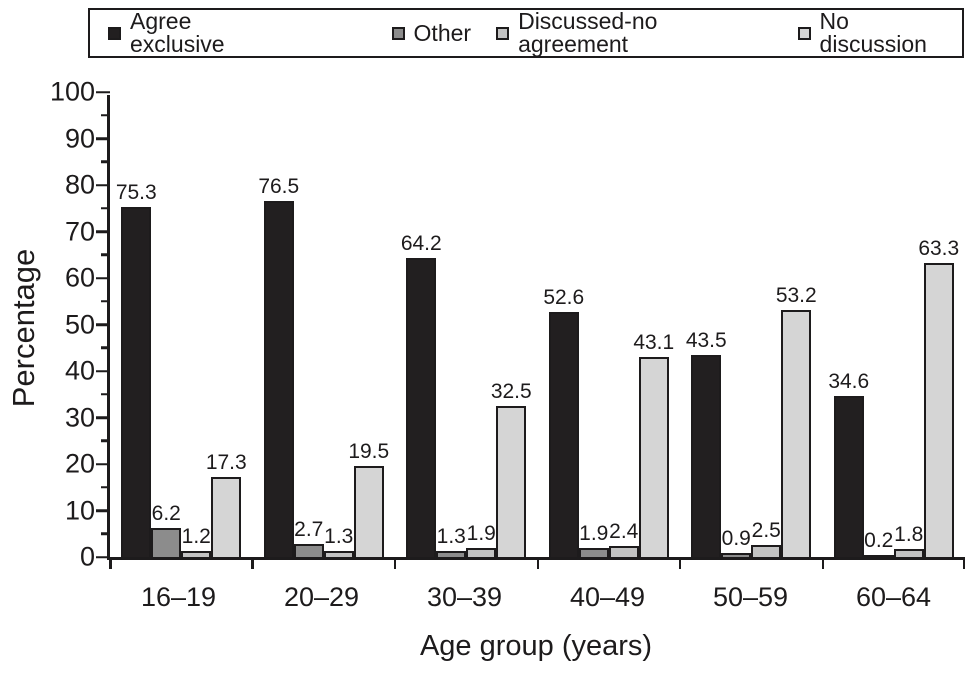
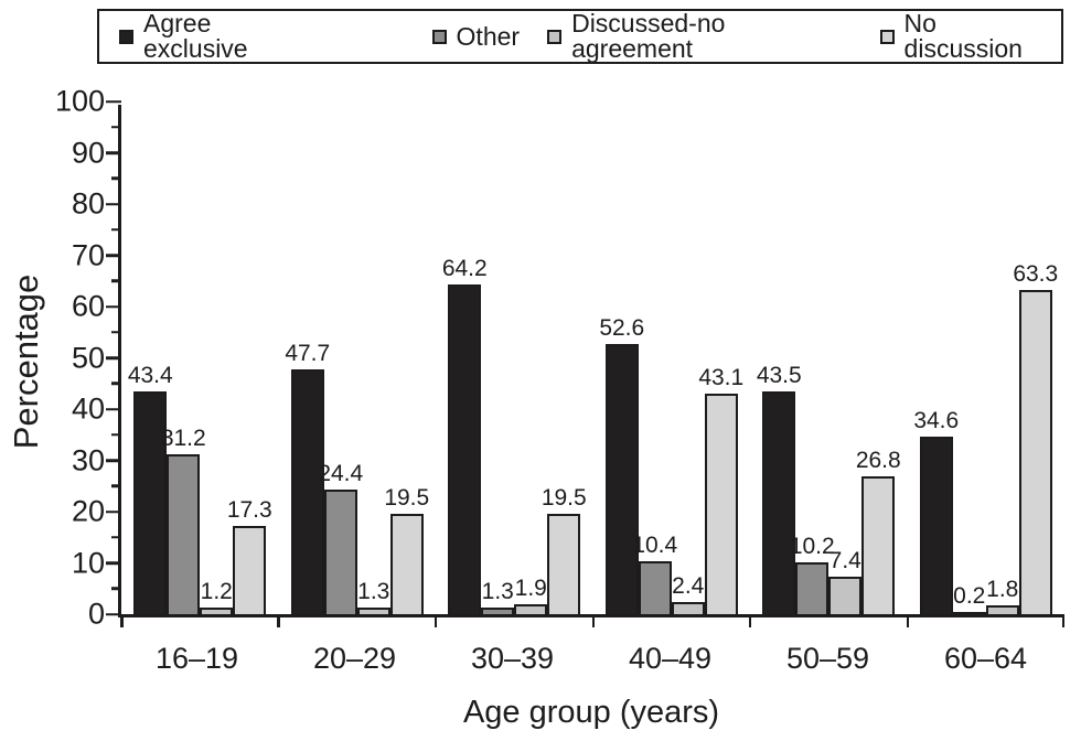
Agree exclusive/16–19: 75.3 -> 43.4
Other/16–19: 6.2 -> 31.2
Agree exclusive/20–29: 76.5 -> 47.7
Other/20–29: 2.7 -> 24.4
No discussion/30–39: 32.5 -> 19.5
Other/40–49: 1.9 -> 10.4
Other/50–59: 0.9 -> 10.2
Discussed-no agreement/50–59: 2.5 -> 7.4
No discussion/50–59: 53.2 -> 26.8
